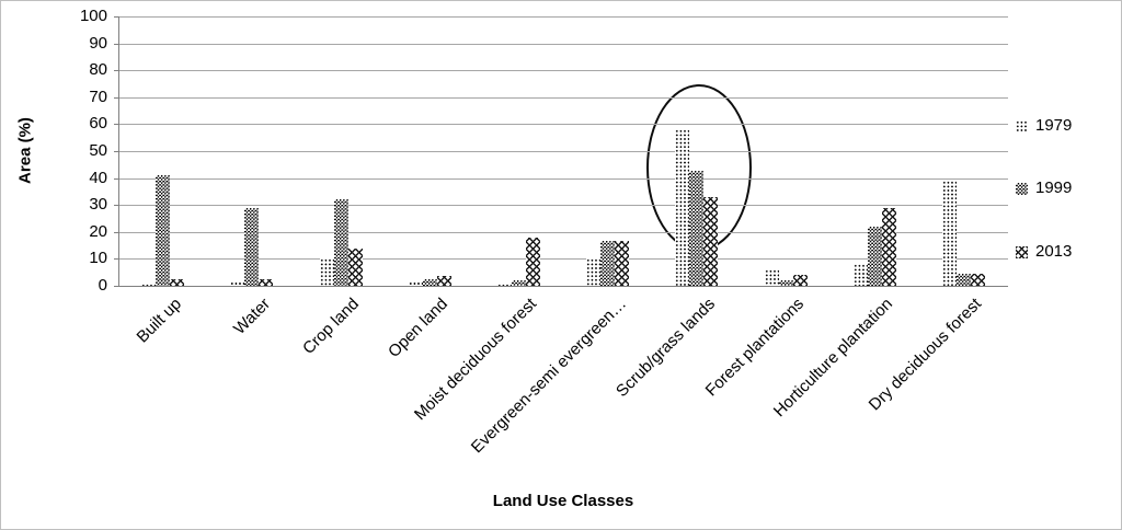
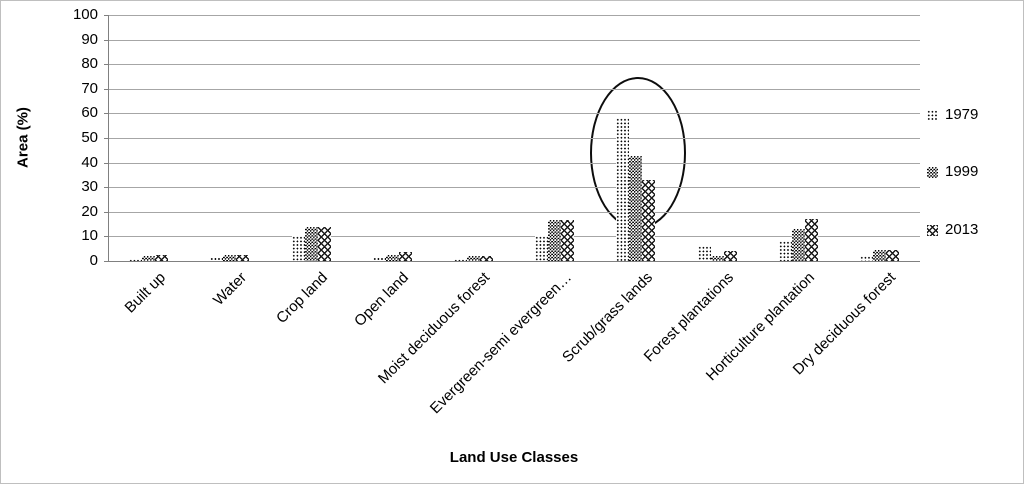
1999/Built up: 41 -> 2
1999/Water: 29 -> 2
1999/Crop land: 32 -> 14
2013/Moist deciduous forest: 18 -> 2
1999/Horticulture plantation: 22 -> 13
2013/Horticulture plantation: 29 -> 17
1979/Dry deciduous forest: 39 -> 2
